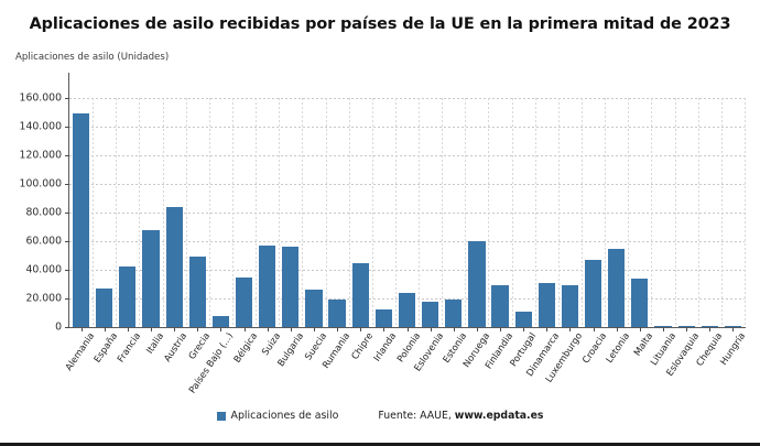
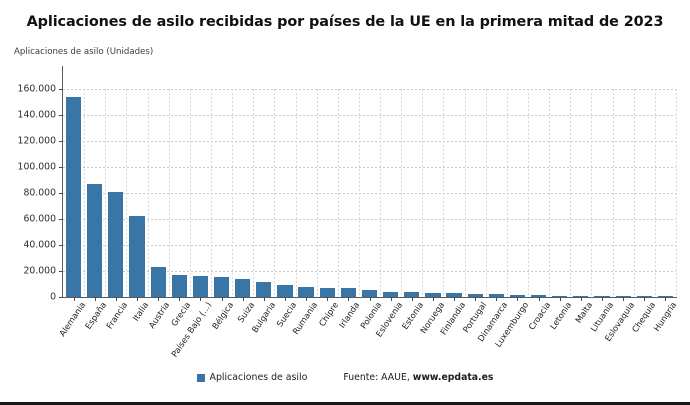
Alemania: 149000 -> 154000
España: 27000 -> 87000
Francia: 42000 -> 81000
Italia: 68000 -> 62000
Austria: 84000 -> 23000
Grecia: 49000 -> 17000
Países Bajo (...): 8000 -> 16000
Bélgica: 35000 -> 16000
Suiza: 57000 -> 14000
Bulgaria: 56000 -> 12000
Suecia: 26000 -> 9000
Rumania: 19000 -> 8000
Chipre: 45000 -> 7000
Irlanda: 12000 -> 7000
Polonia: 24000 -> 5000
Eslovenia: 18000 -> 4000
Estonia: 19000 -> 4000
Noruega: 60000 -> 3000
Finlandia: 29000 -> 3000
Portugal: 11000 -> 3000
Dinamarca: 31000 -> 2000
Luxemburgo: 29000 -> 1000
Croacia: 47000 -> 1000
Letonia: 55000 -> 1000
Malta: 34000 -> 1000
